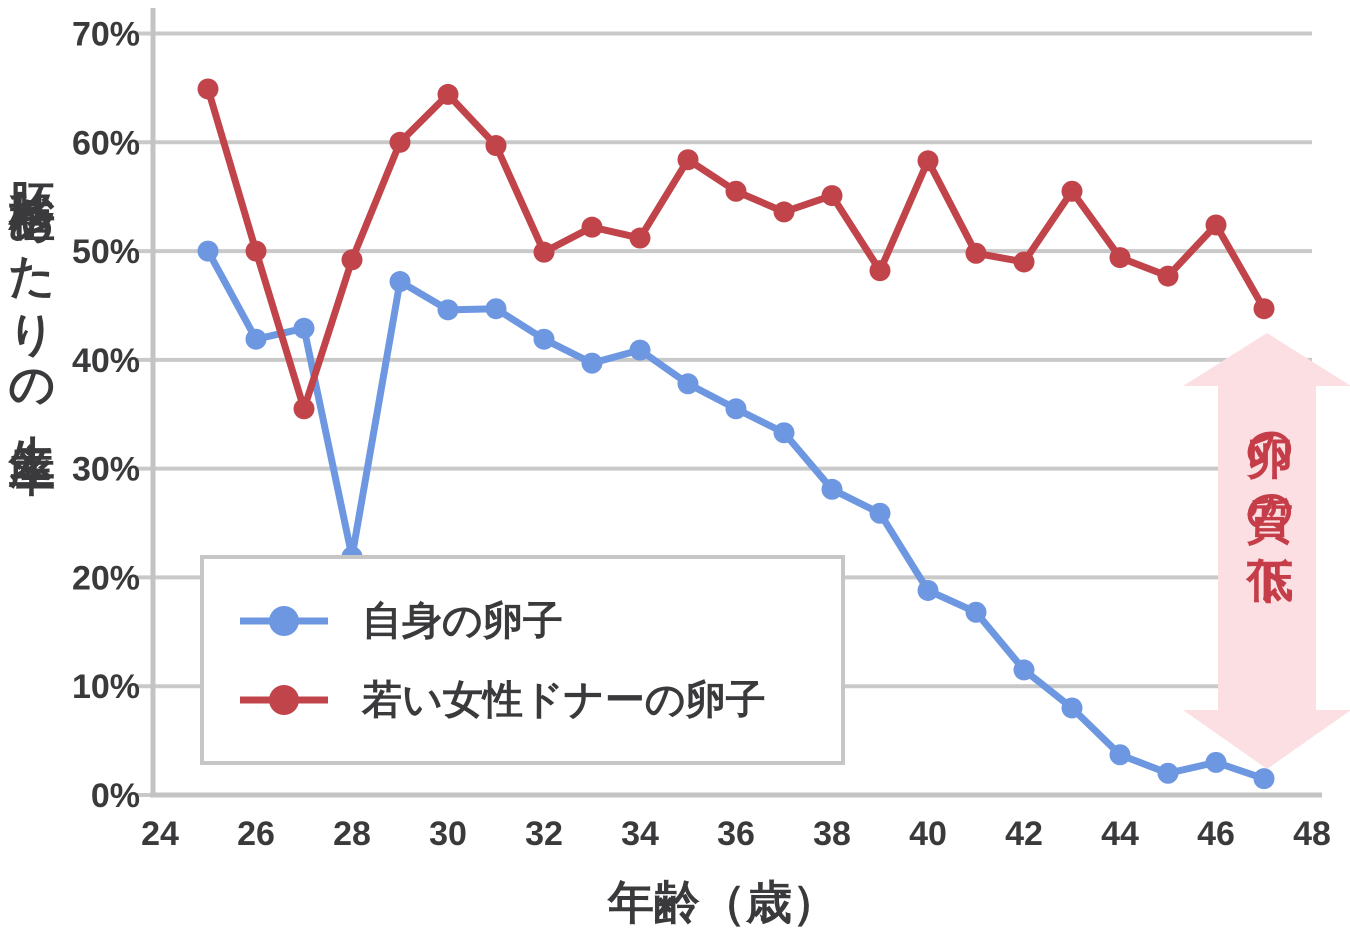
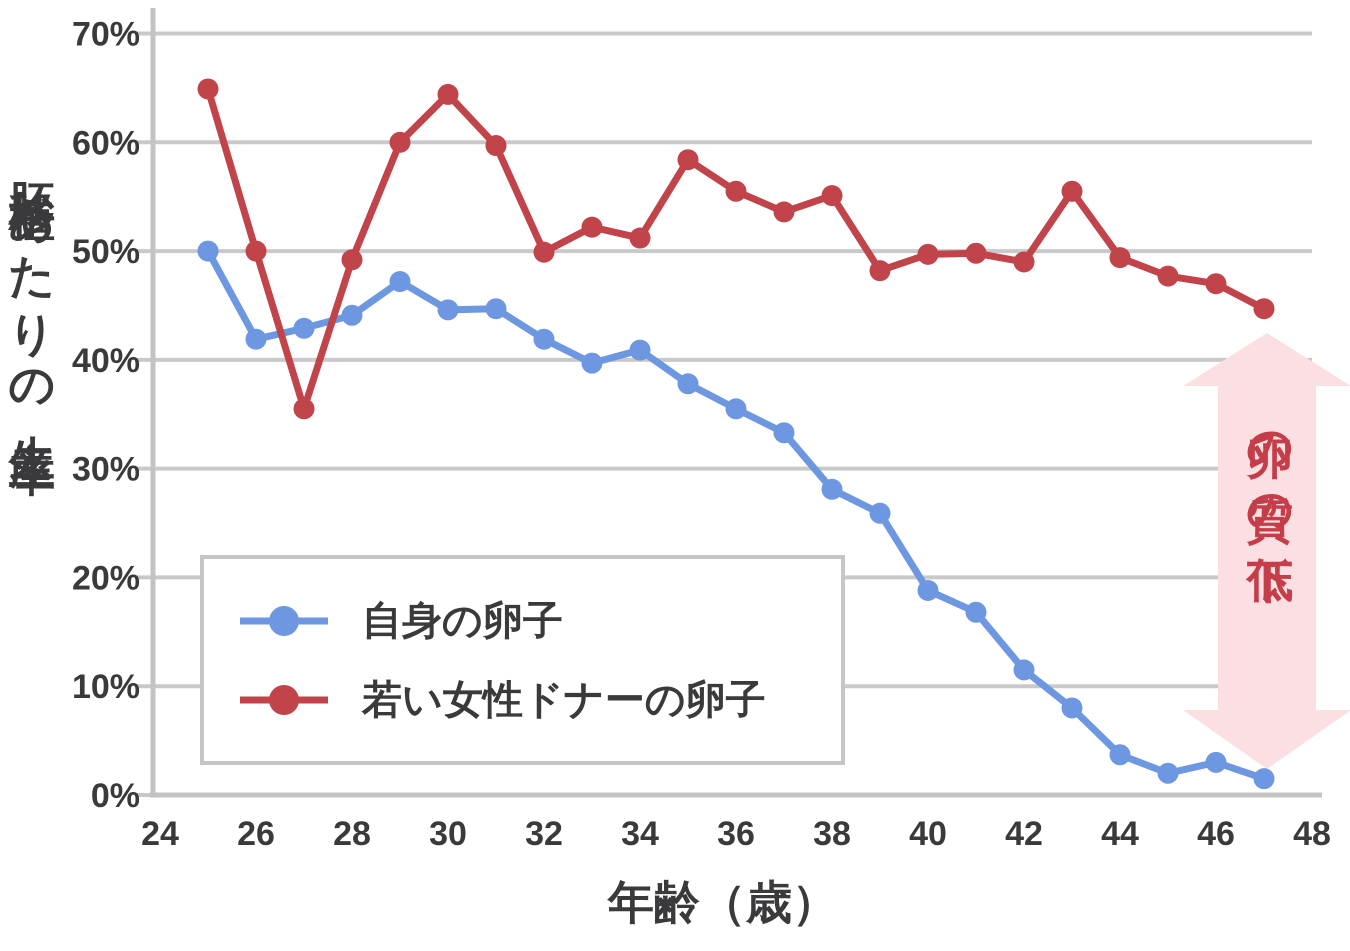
自身の卵子/28: 21.9% -> 44.1%
若い女性ドナーの卵子/40: 58.3% -> 49.7%
若い女性ドナーの卵子/46: 52.4% -> 47.0%
